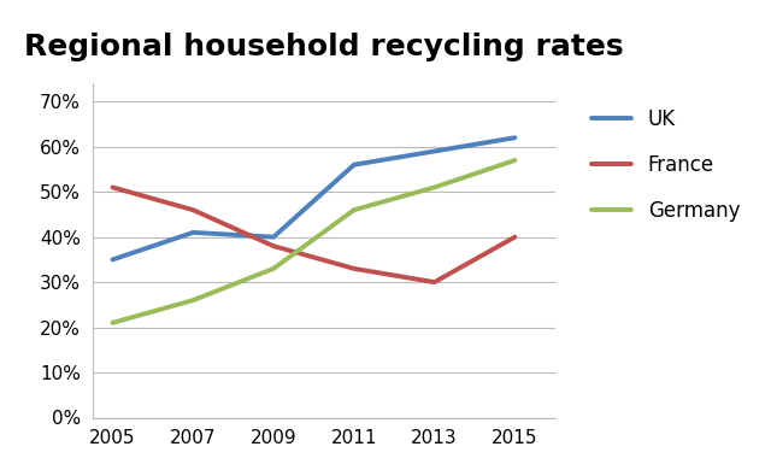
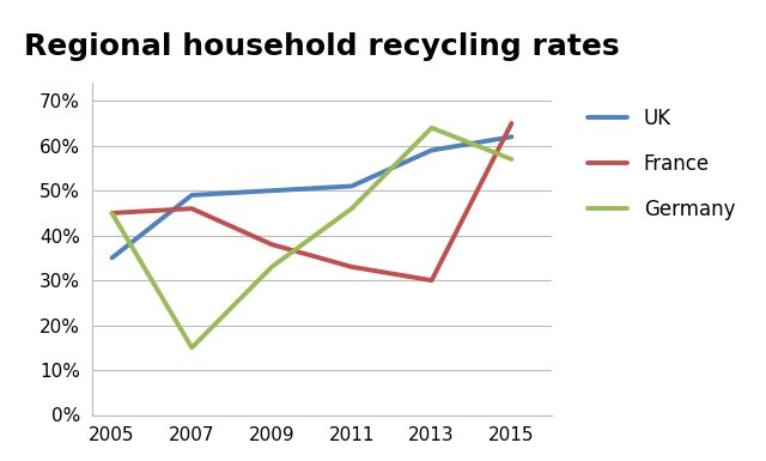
France/2005: 51% -> 45%
Germany/2005: 21% -> 45%
UK/2007: 41% -> 49%
Germany/2007: 26% -> 15%
UK/2009: 40% -> 50%
UK/2011: 56% -> 51%
Germany/2013: 51% -> 64%
France/2015: 40% -> 65%
